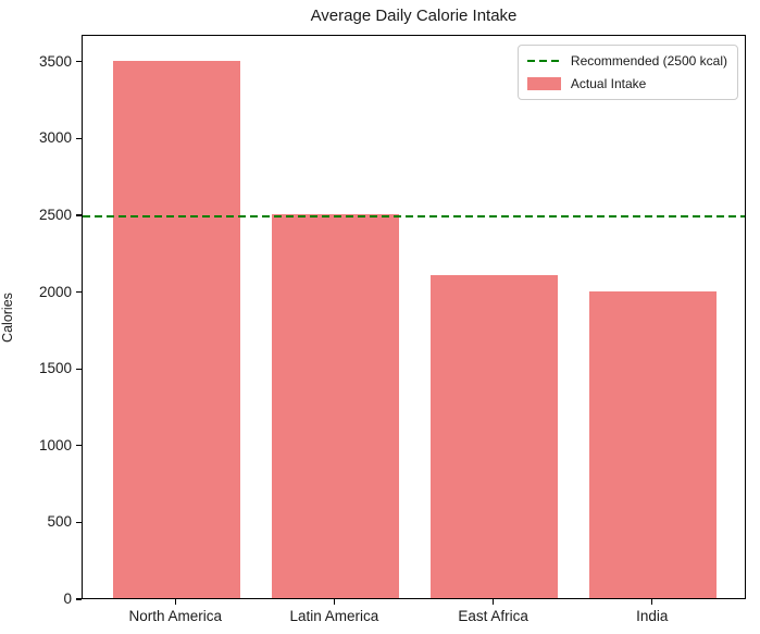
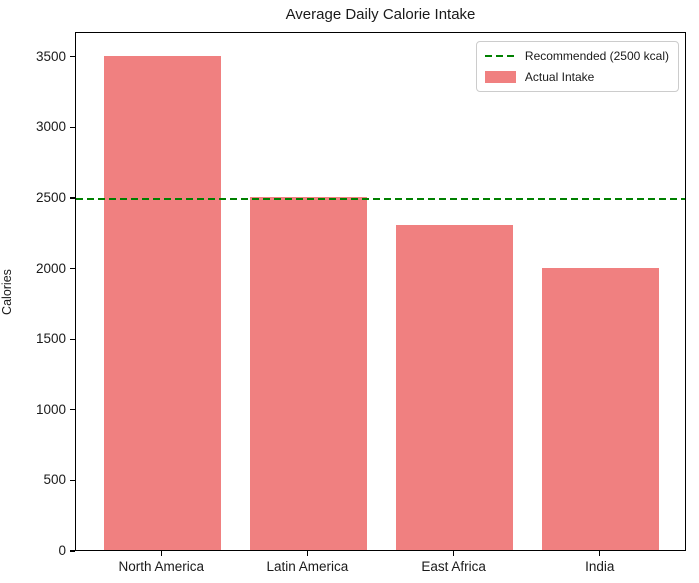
East Africa: 2100 -> 2300
